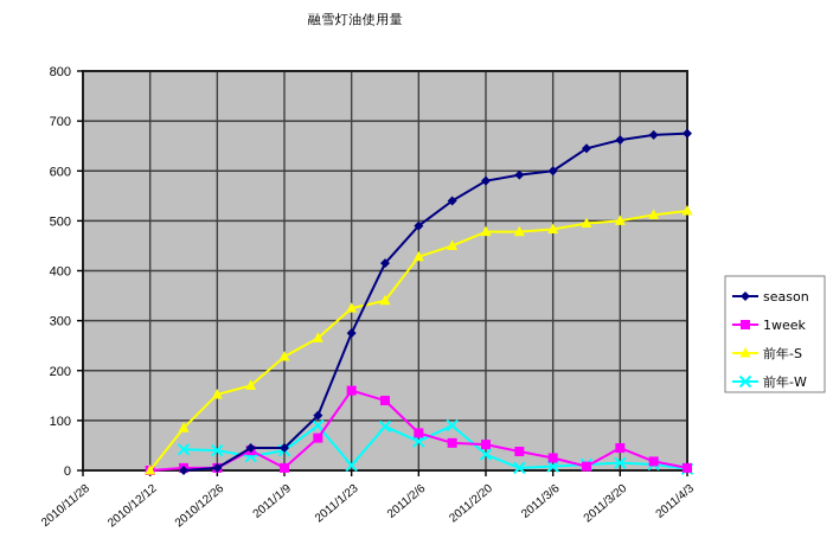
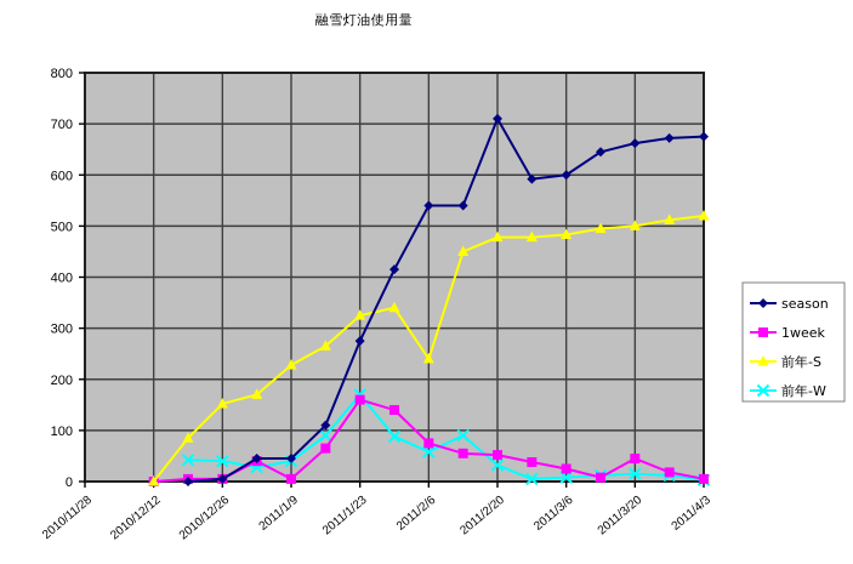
前年-W/2011/1/23: 10 -> 170
season/2011/2/6: 490 -> 540
前年-S/2011/2/6: 430 -> 240
season/2011/2/20: 580 -> 710
